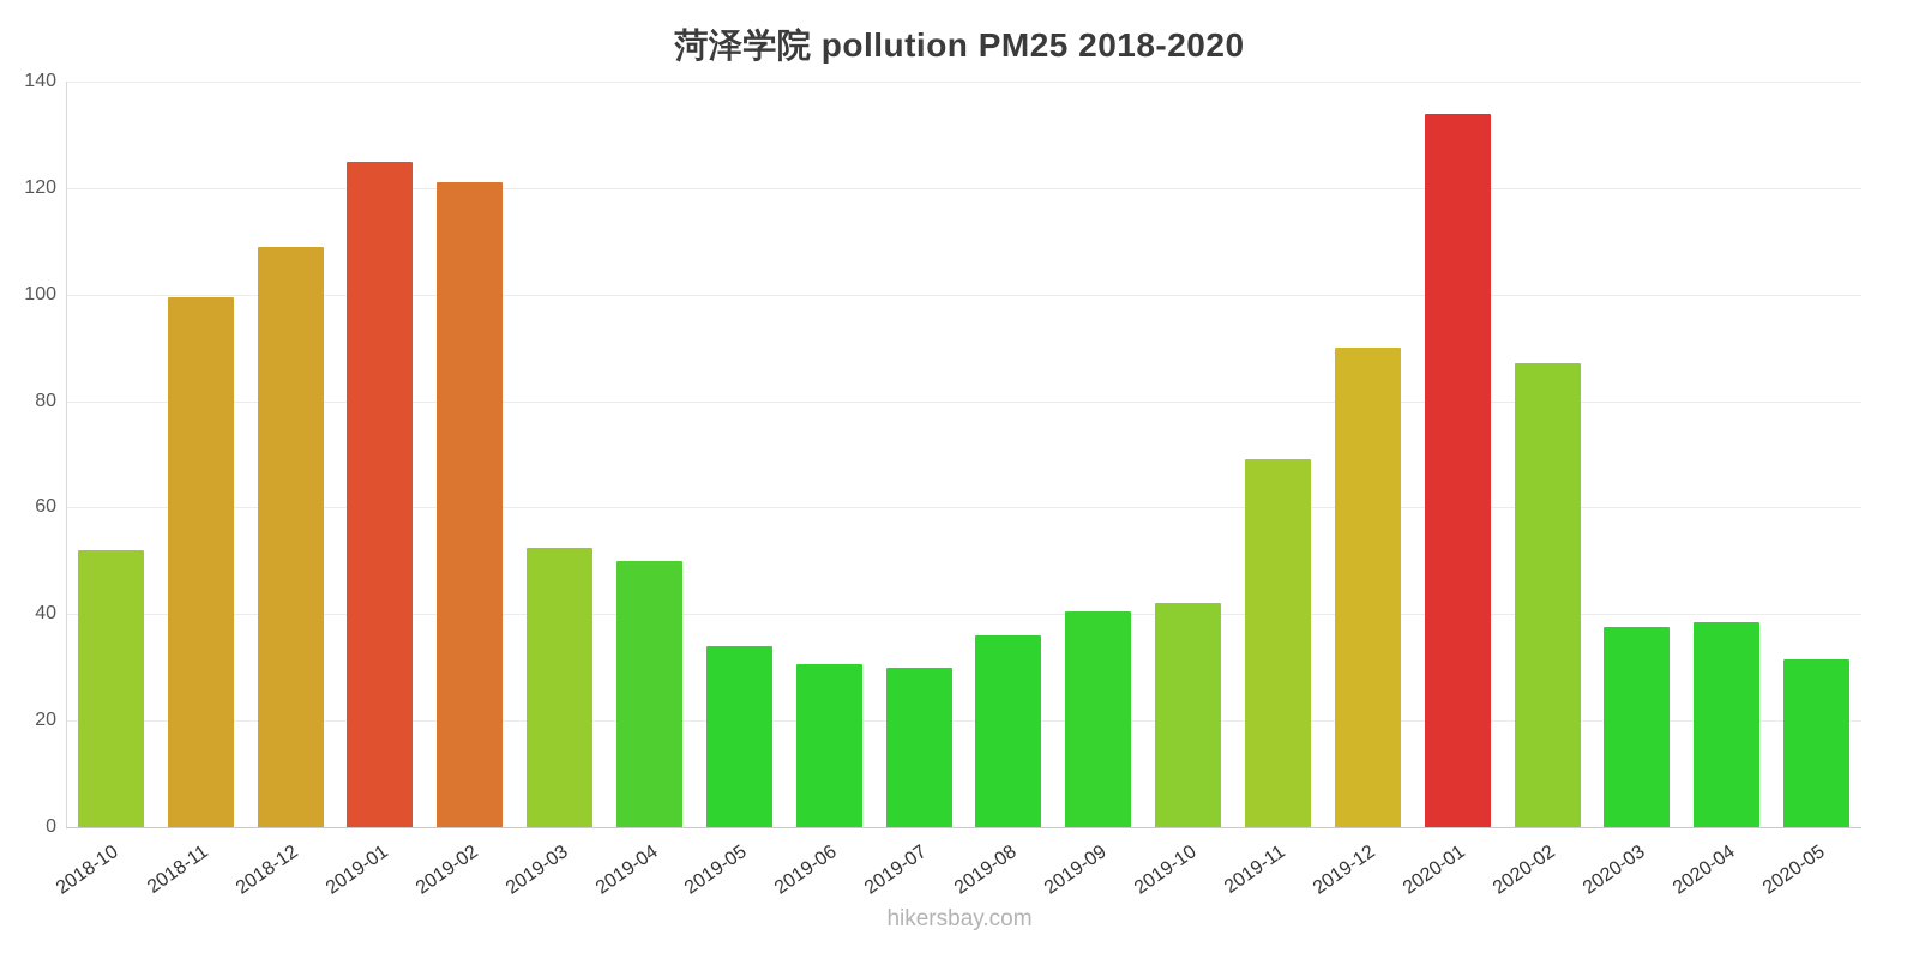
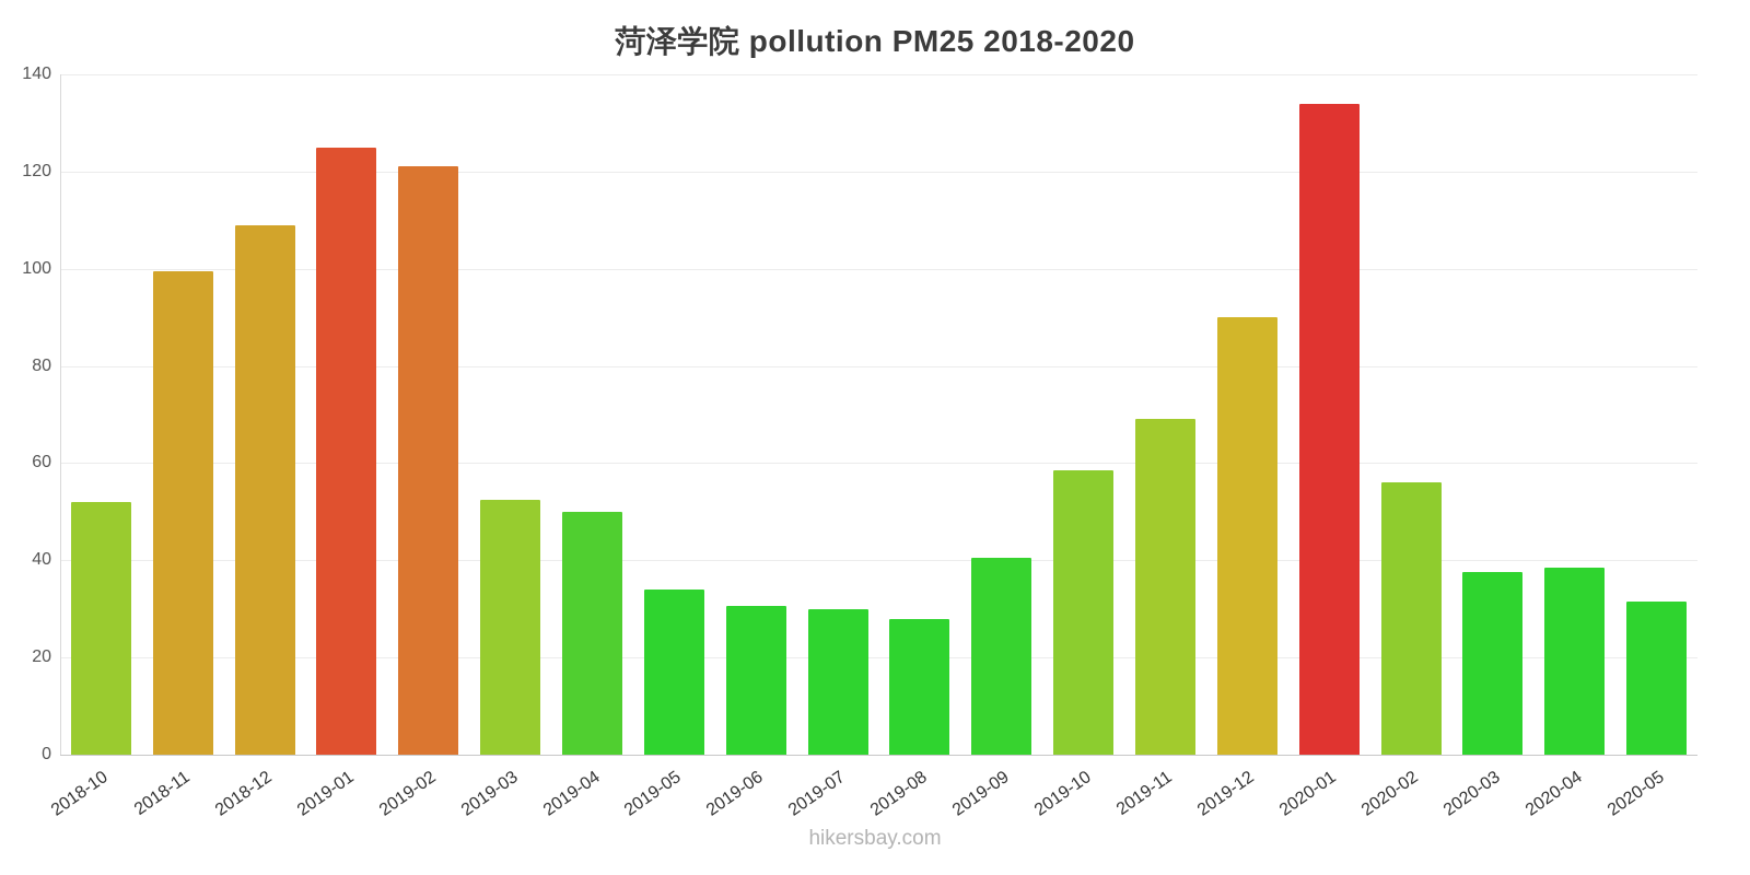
2019-08: 36 -> 28
2019-10: 42 -> 58
2020-02: 87 -> 56
